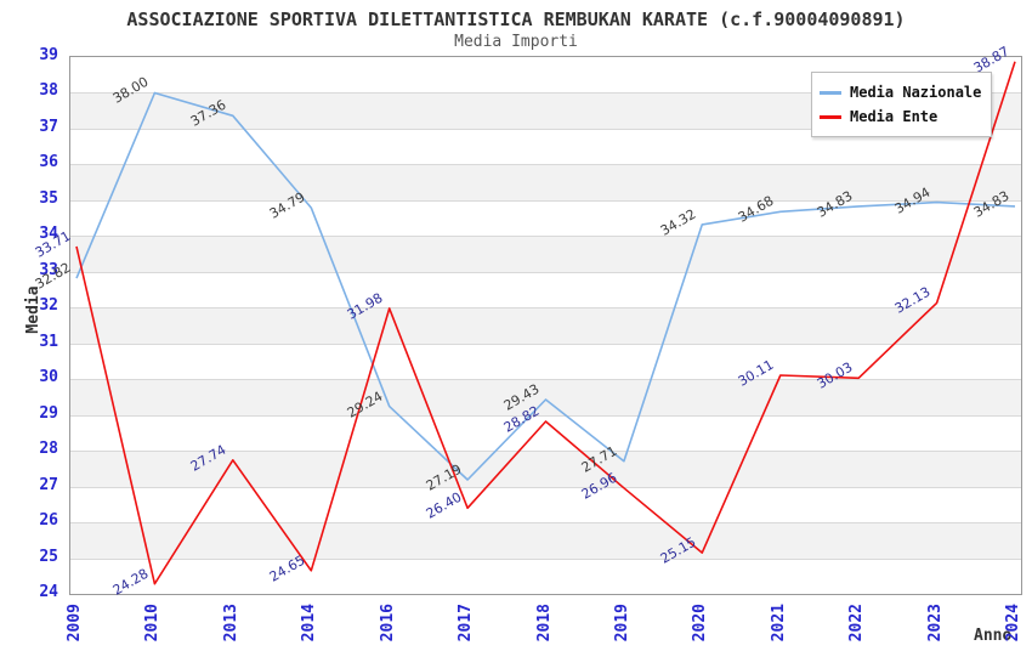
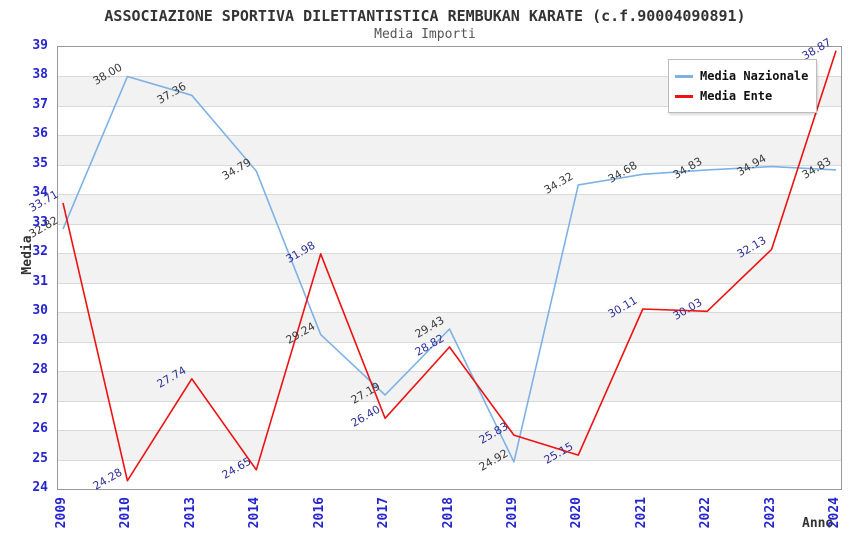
Media Nazionale/2019: 27.71 -> 24.92
Media Ente/2019: 26.96 -> 25.83
